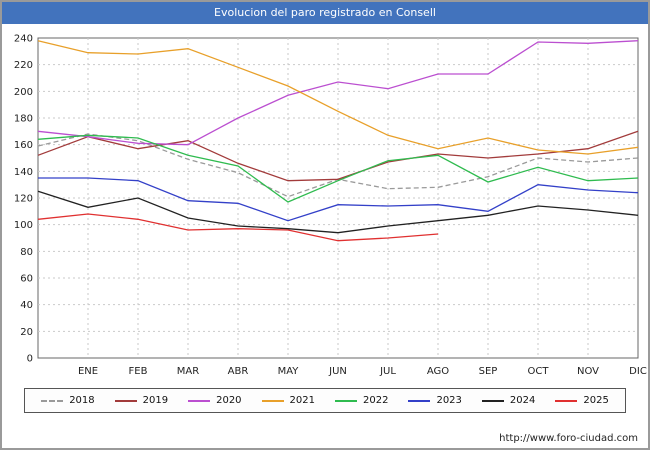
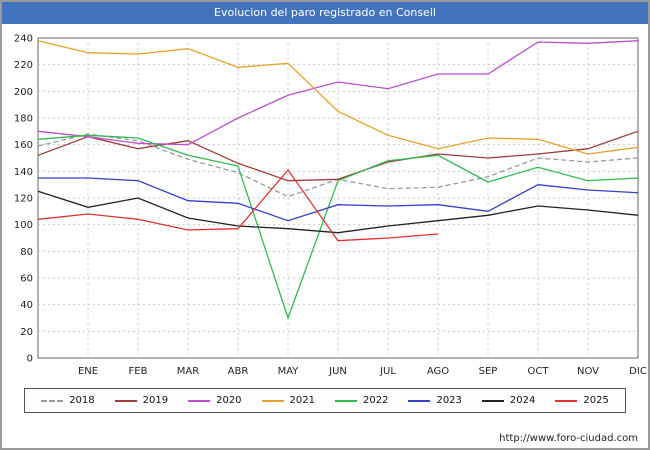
2021/MAY: 204 -> 221
2022/MAY: 117 -> 30
2025/MAY: 96 -> 141
2021/OCT: 156 -> 164
